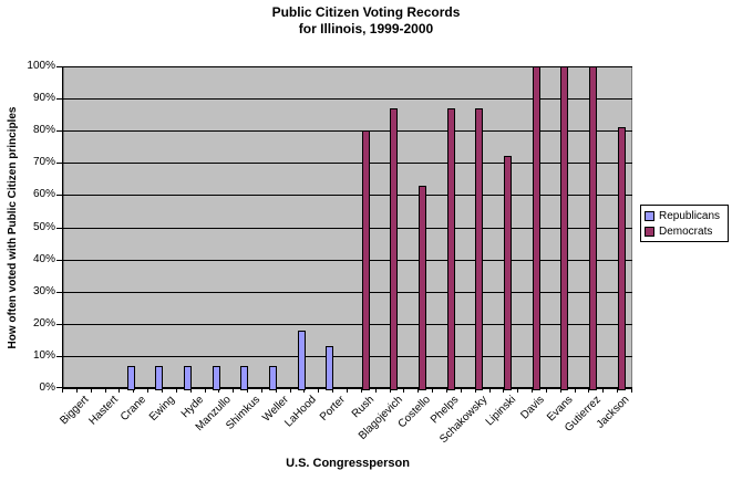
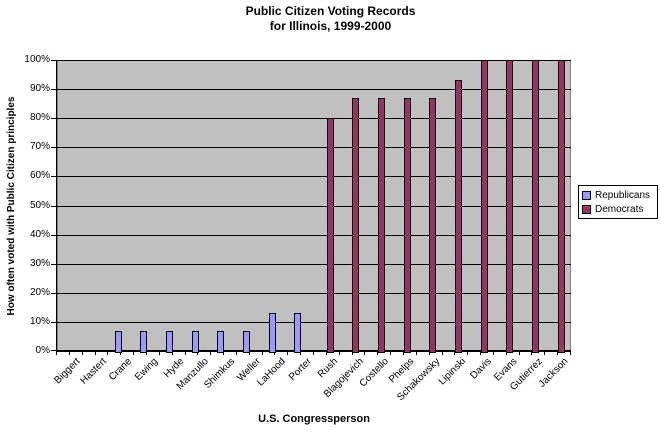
Republicans/LaHood: 18% -> 13%
Democrats/Costello: 63% -> 87%
Democrats/Lipinski: 72% -> 93%
Democrats/Jackson: 81% -> 100%
